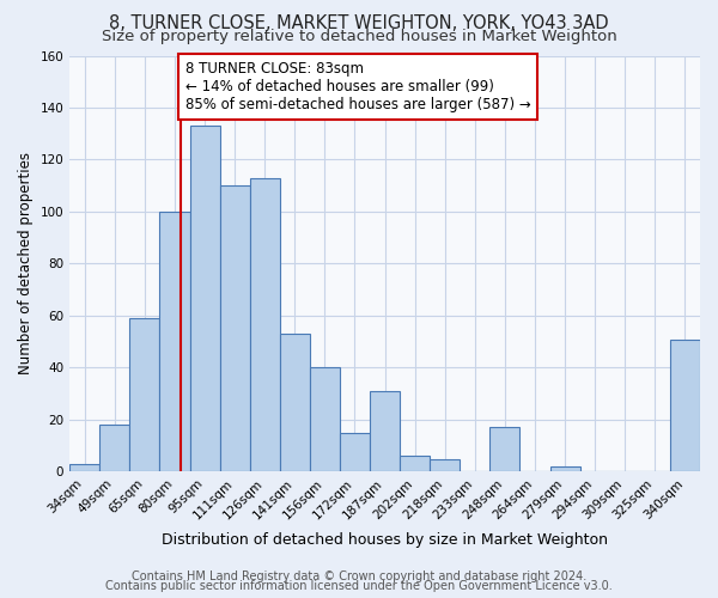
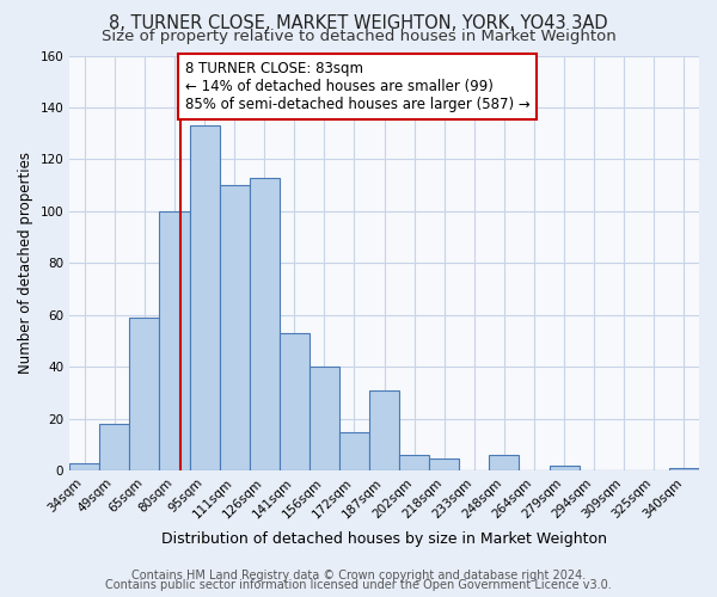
248sqm: 17 -> 6
340sqm: 51 -> 1
